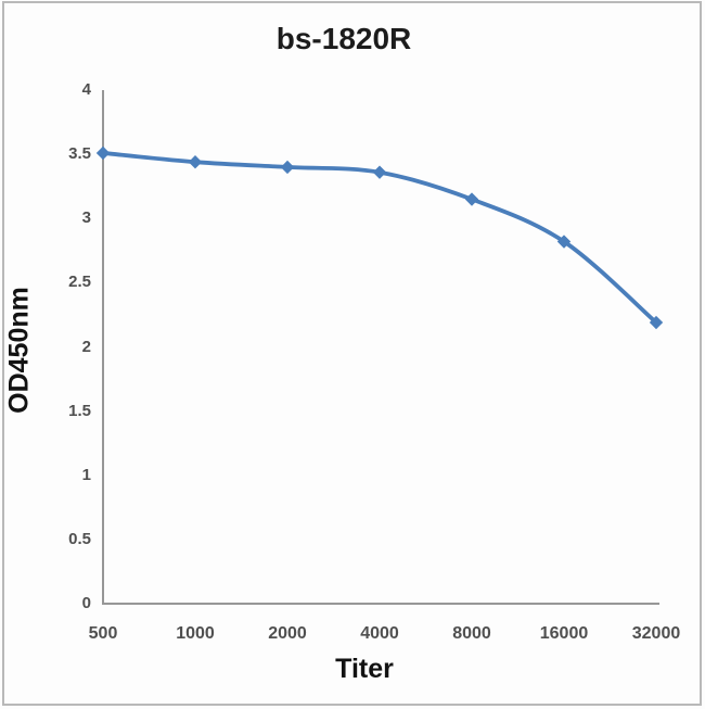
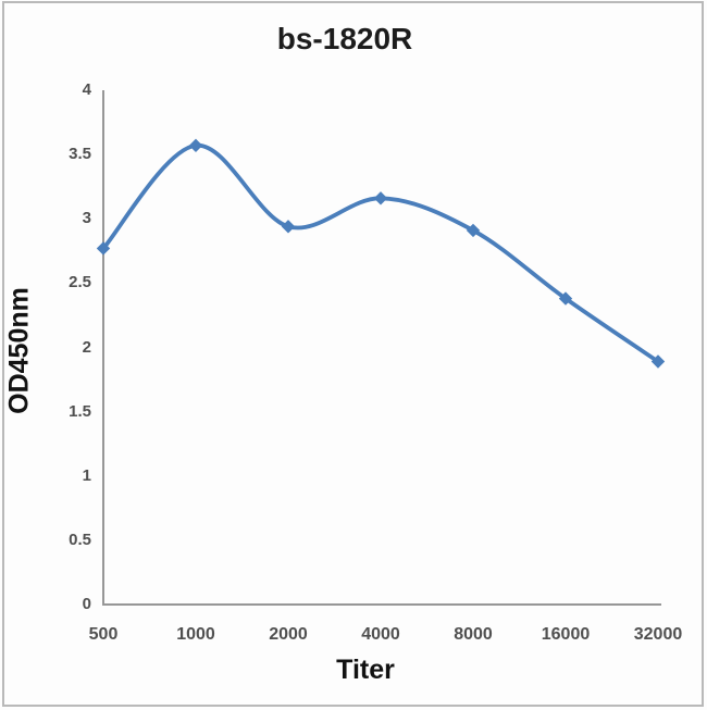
500: 3.51 -> 2.77
1000: 3.44 -> 3.57
2000: 3.40 -> 2.94
4000: 3.36 -> 3.16
8000: 3.15 -> 2.91
16000: 2.82 -> 2.38
32000: 2.19 -> 1.89
